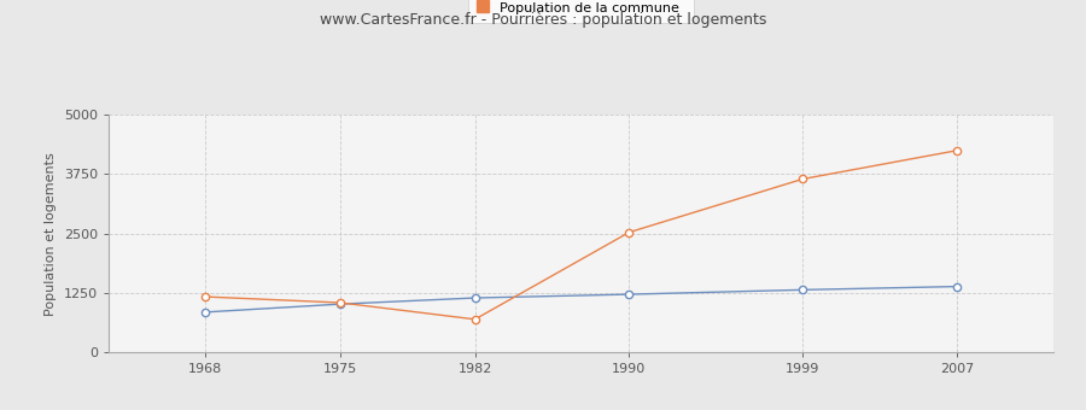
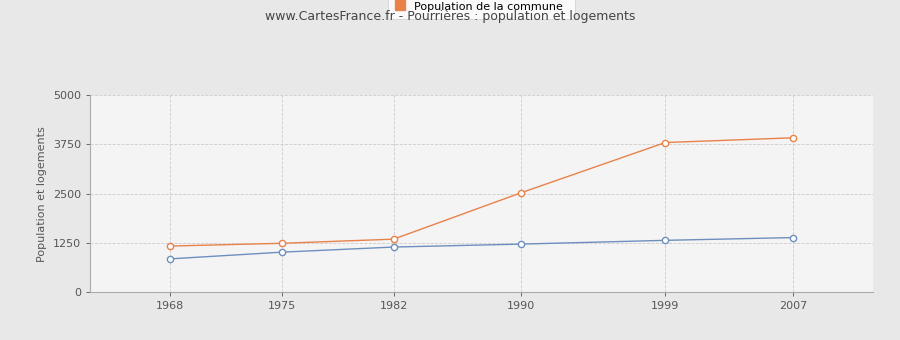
Population de la commune/1975: 1050 -> 1240
Population de la commune/1982: 700 -> 1350
Population de la commune/1999: 3650 -> 3800
Population de la commune/2007: 4250 -> 3920
